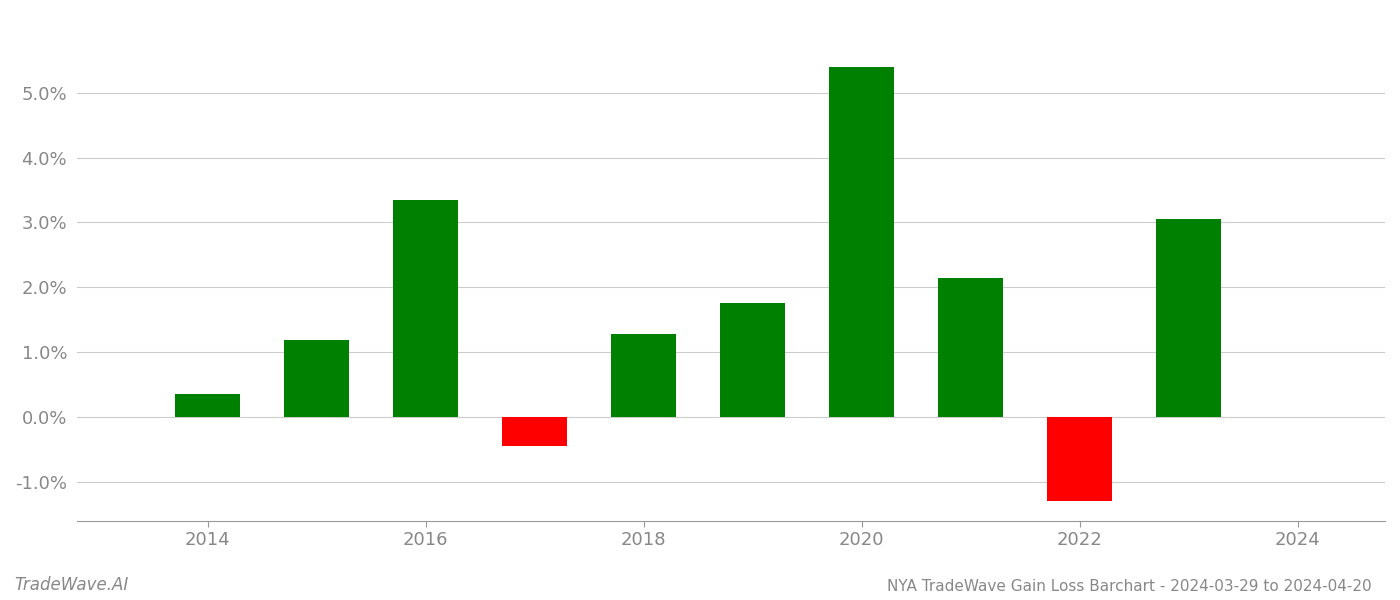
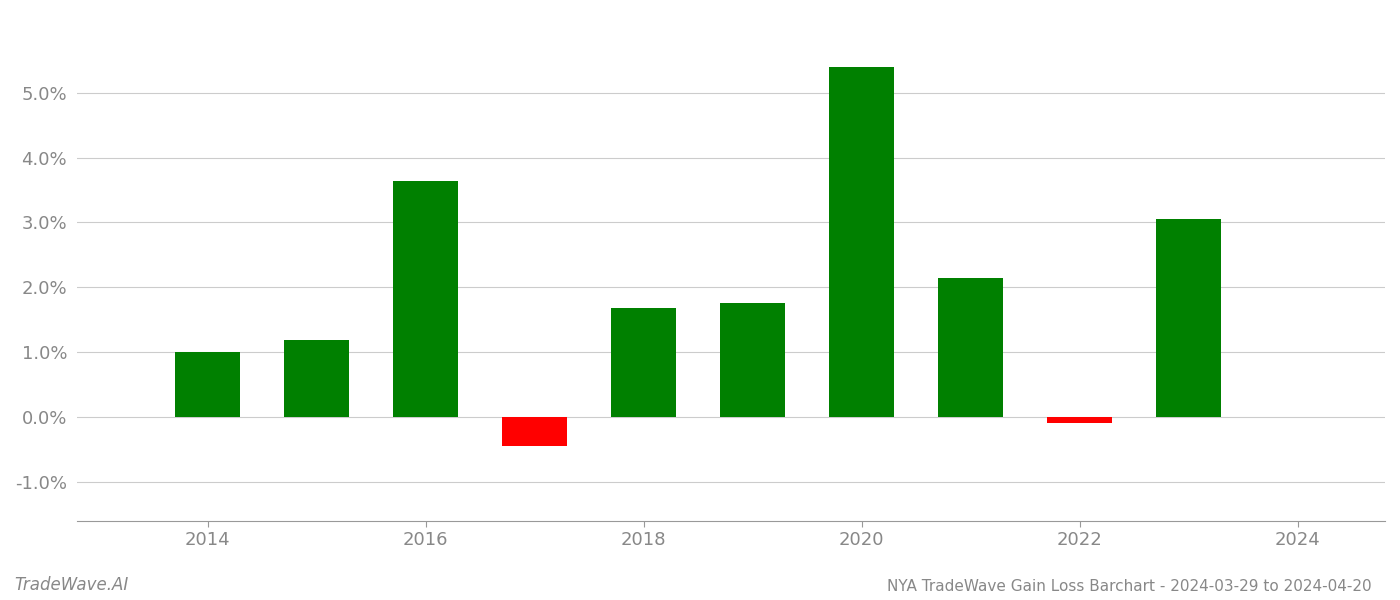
2014: 0.35% -> 1.00%
2016: 3.35% -> 3.64%
2018: 1.28% -> 1.68%
2022: -1.30% -> -0.10%
